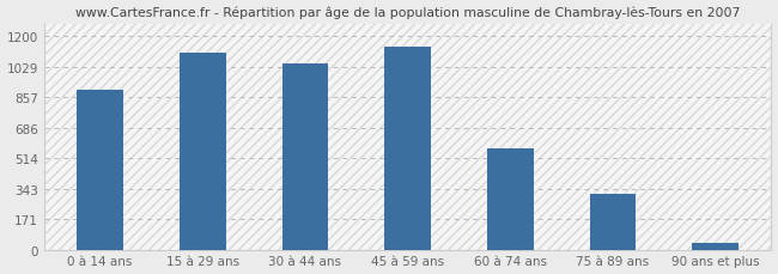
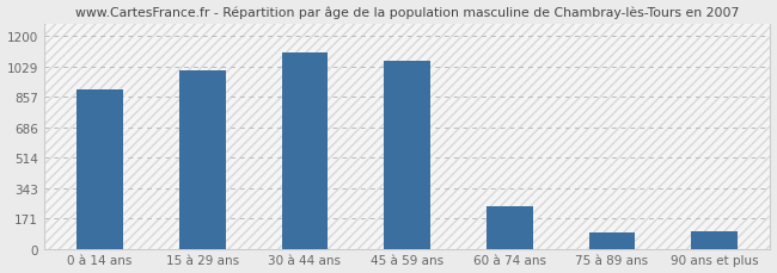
15 à 29 ans: 1110 -> 1010
30 à 44 ans: 1050 -> 1110
45 à 59 ans: 1140 -> 1060
60 à 74 ans: 570 -> 240
75 à 89 ans: 310 -> 90
90 ans et plus: 40 -> 100
